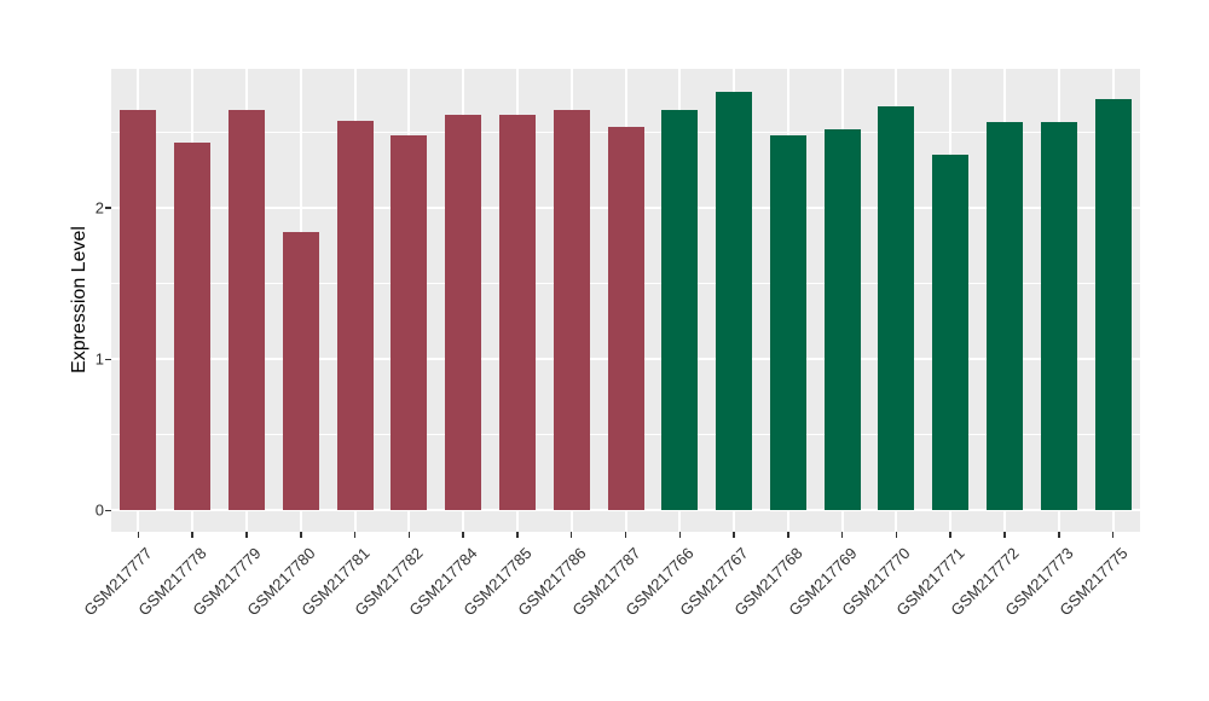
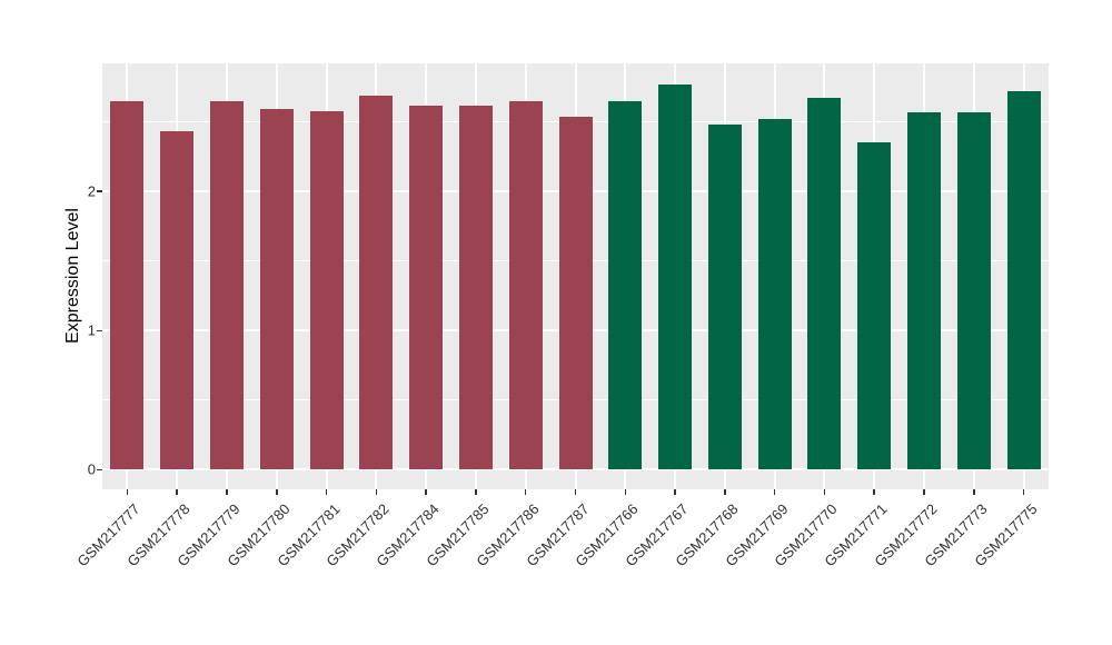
GSM217780: 1.84 -> 2.59
GSM217782: 2.48 -> 2.69
